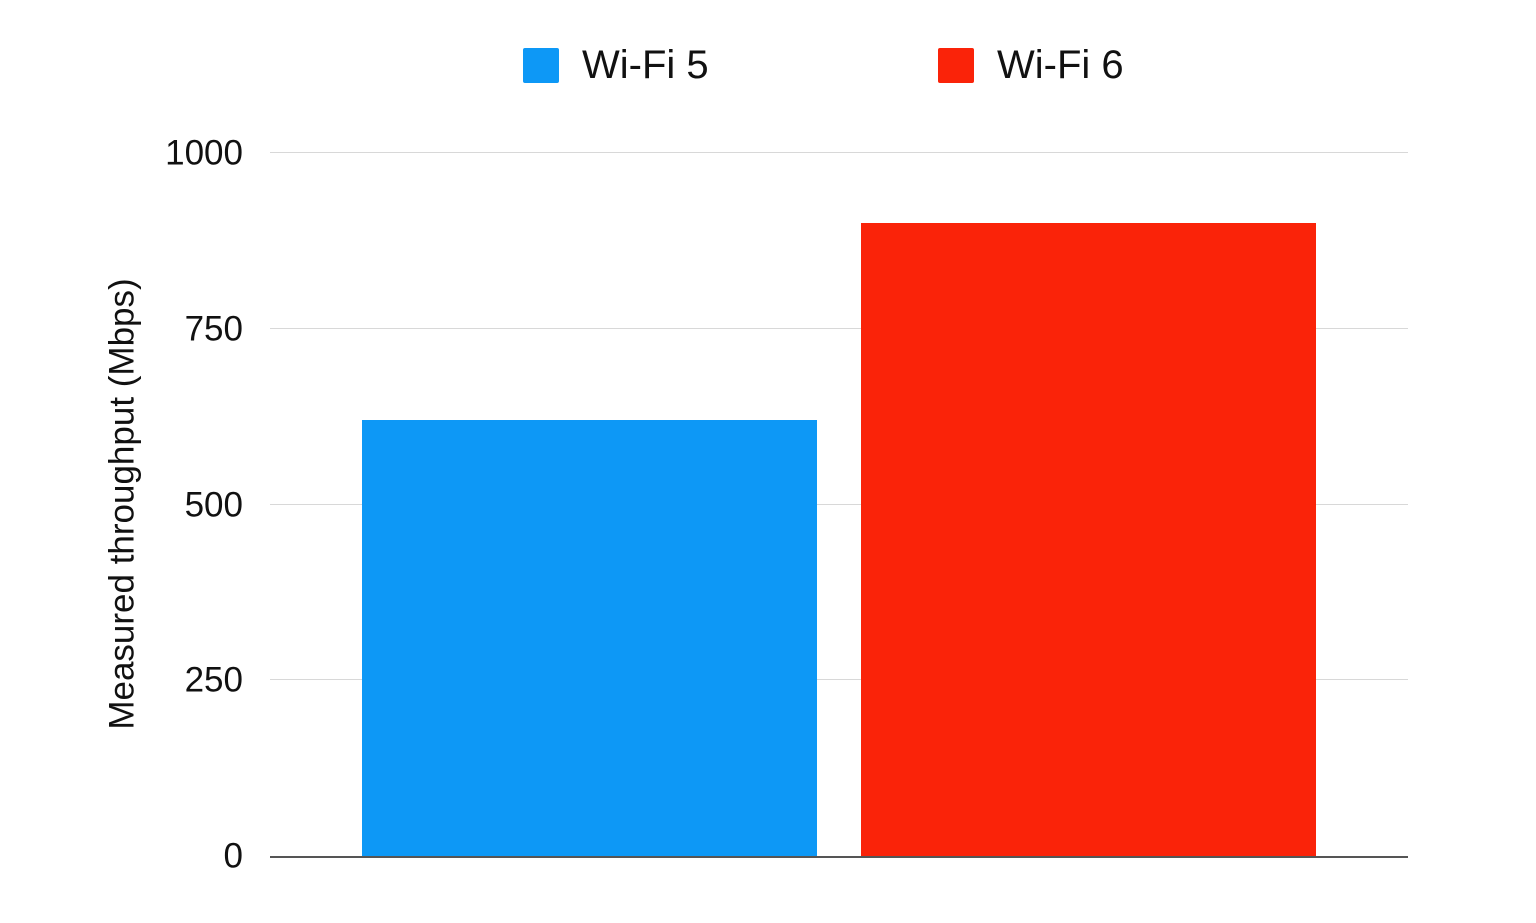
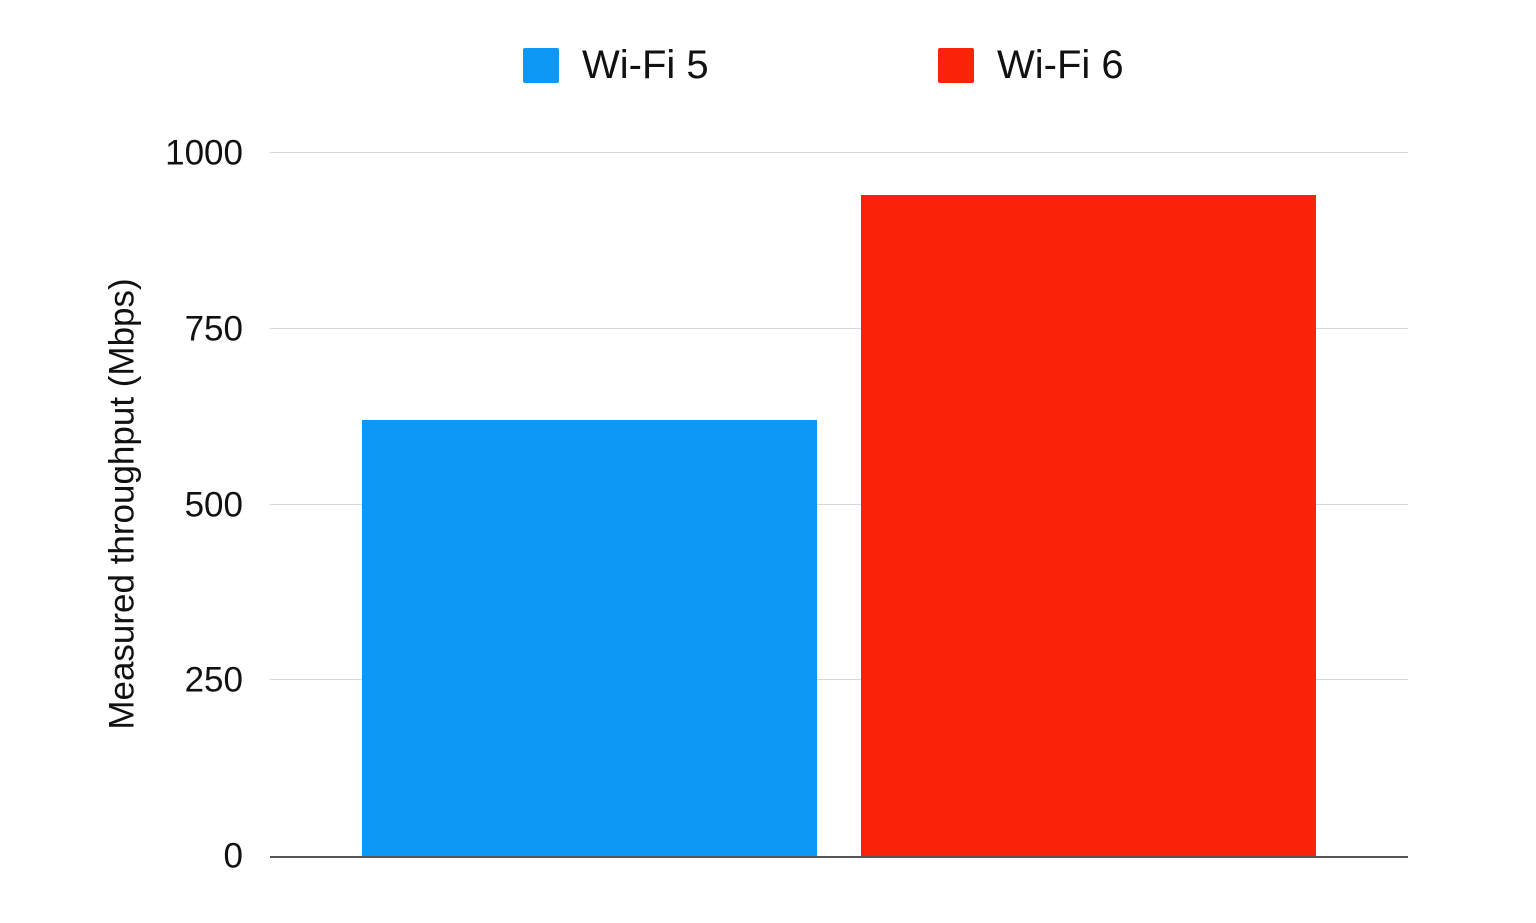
Wi-Fi 6: 900 -> 940
